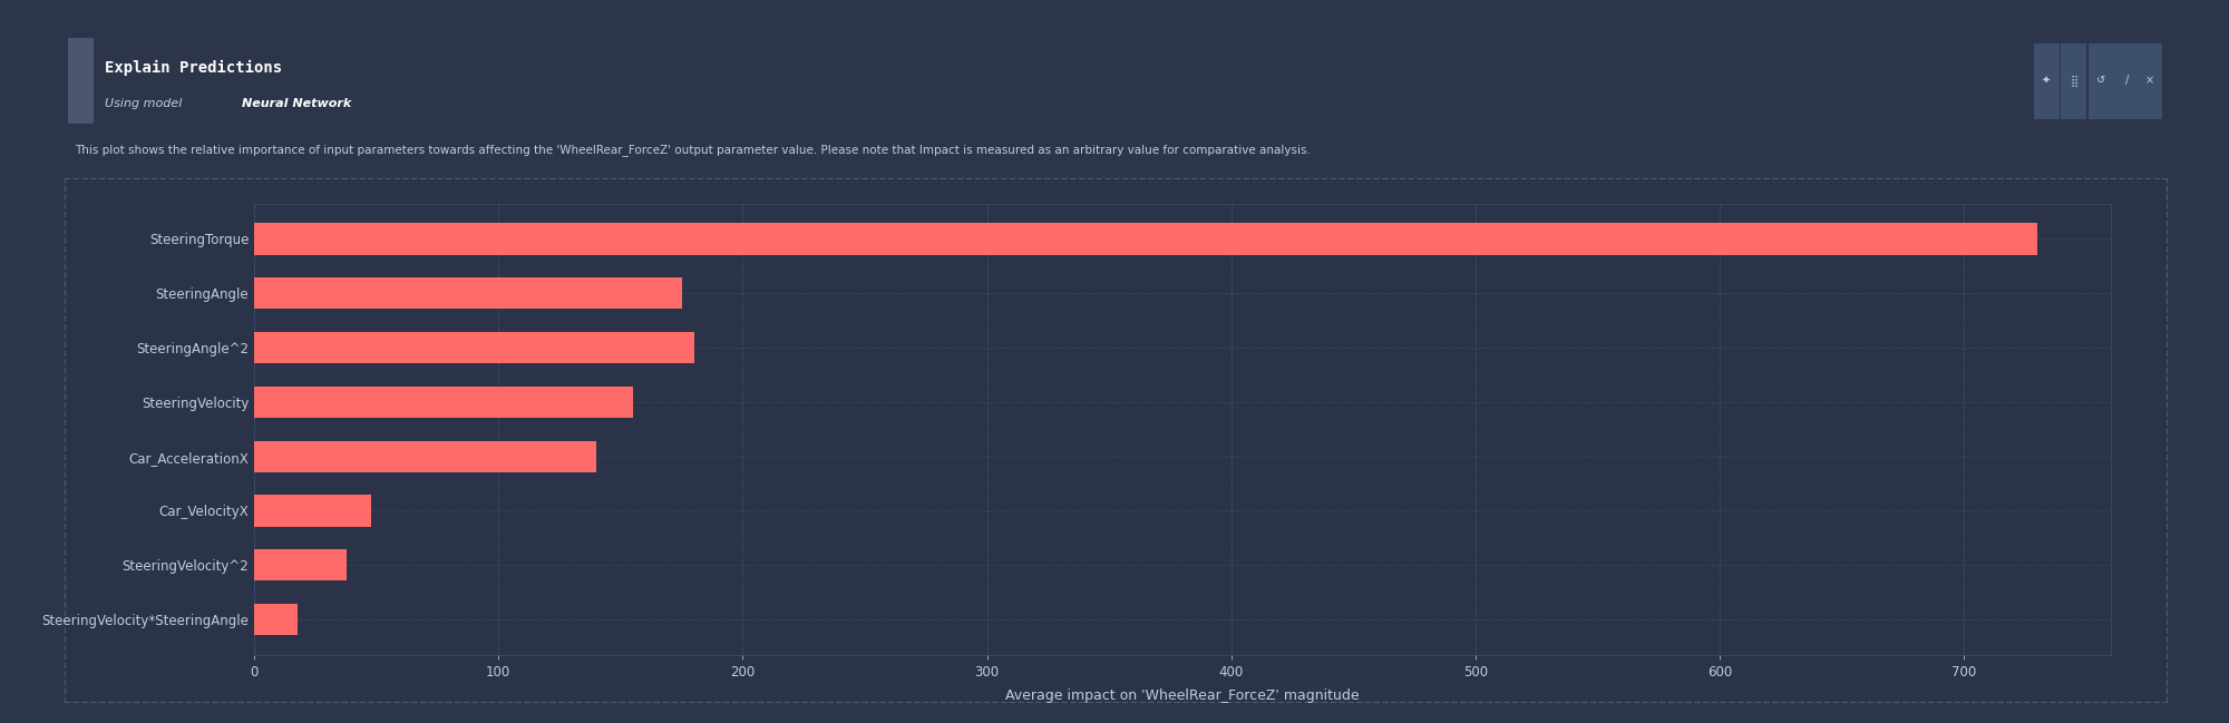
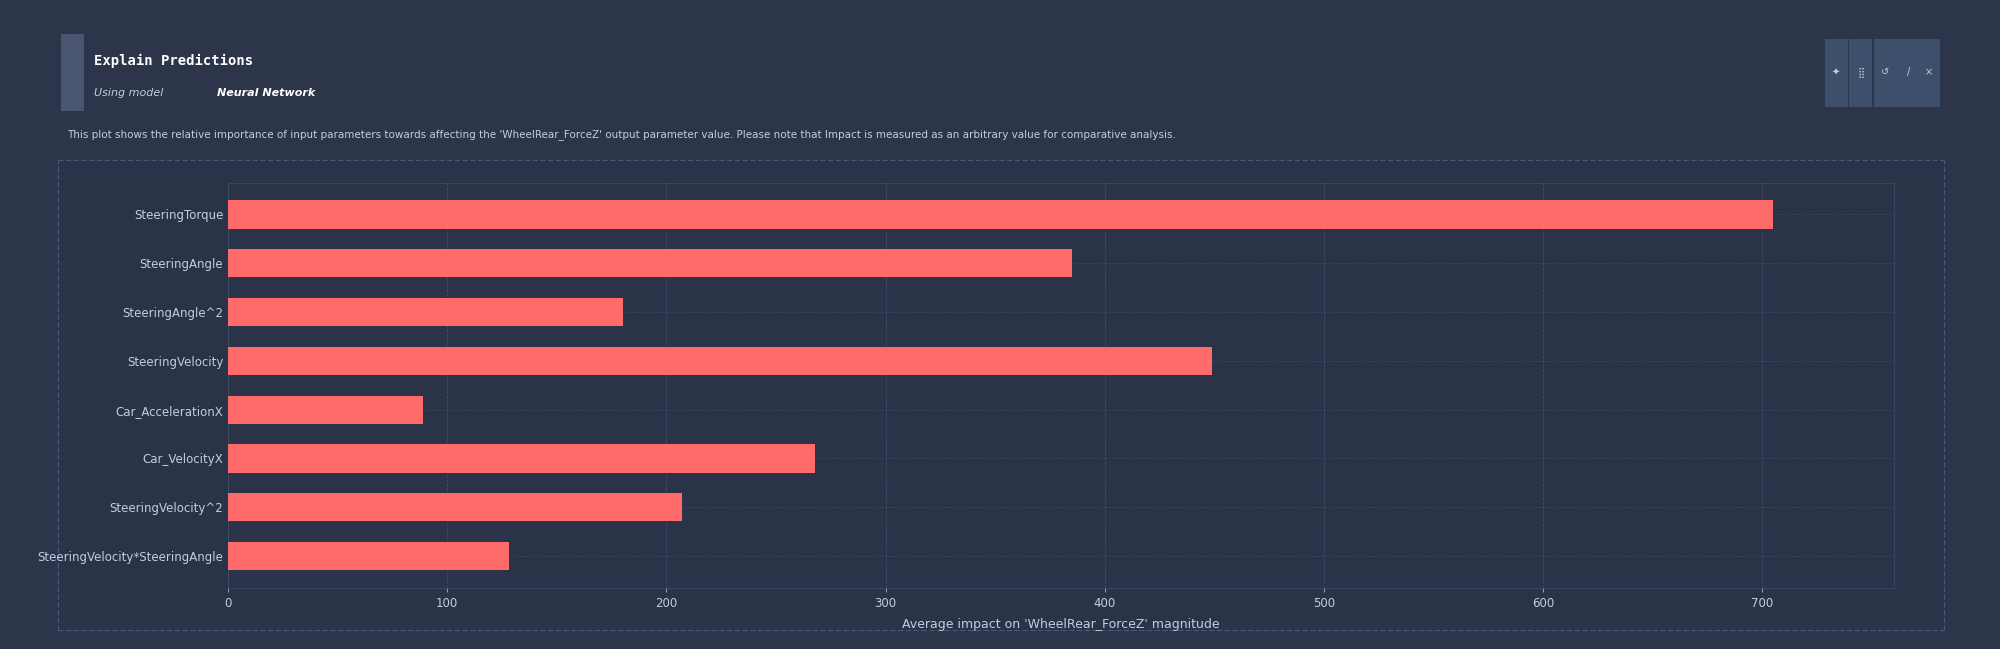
SteeringTorque: 730 -> 705
SteeringAngle: 175 -> 385
SteeringVelocity: 155 -> 449
Car_AccelerationX: 140 -> 89
Car_VelocityX: 48 -> 268
SteeringVelocity^2: 38 -> 207
SteeringVelocity*SteeringAngle: 18 -> 128
